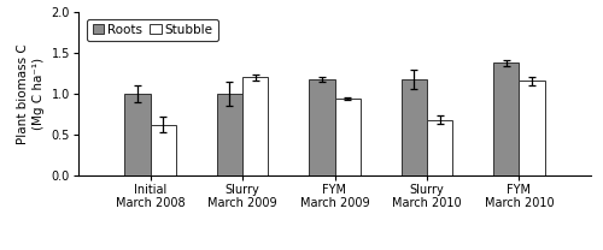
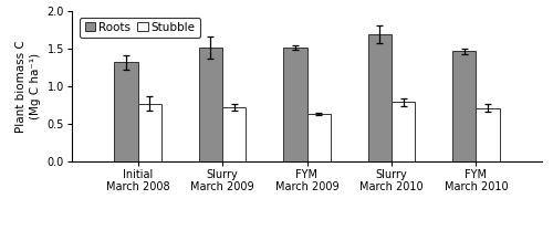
Roots/Initial March 2008: 1.00 -> 1.32
Stubble/Initial March 2008: 0.62 -> 0.77
Roots/Slurry March 2009: 1.00 -> 1.52
Stubble/Slurry March 2009: 1.20 -> 0.72
Roots/FYM March 2009: 1.18 -> 1.52
Stubble/FYM March 2009: 0.94 -> 0.63
Roots/Slurry March 2010: 1.18 -> 1.69
Stubble/Slurry March 2010: 0.68 -> 0.79
Roots/FYM March 2010: 1.38 -> 1.47
Stubble/FYM March 2010: 1.16 -> 0.71
